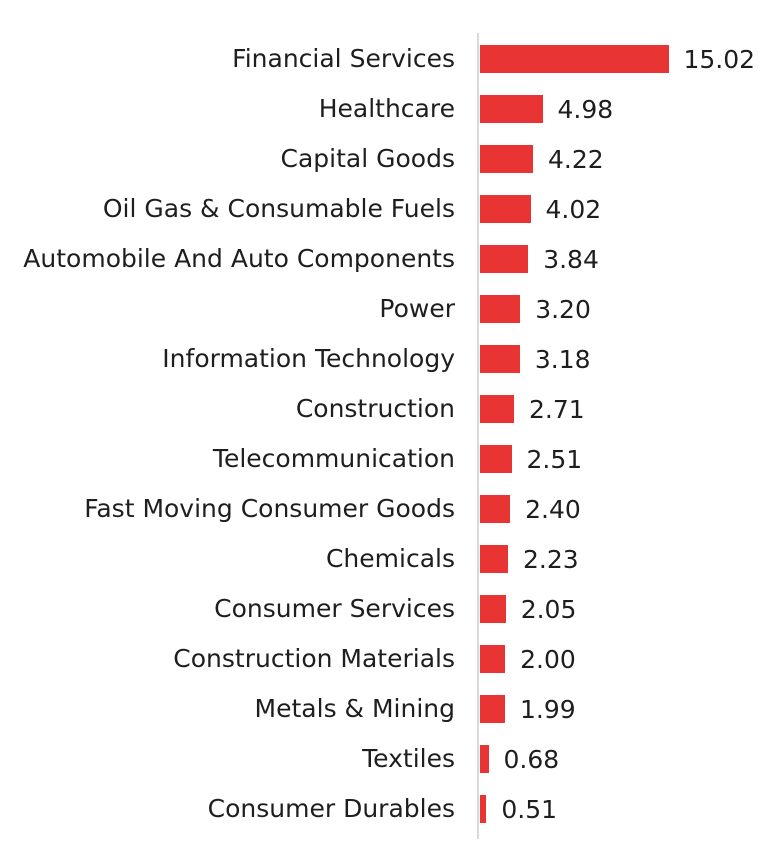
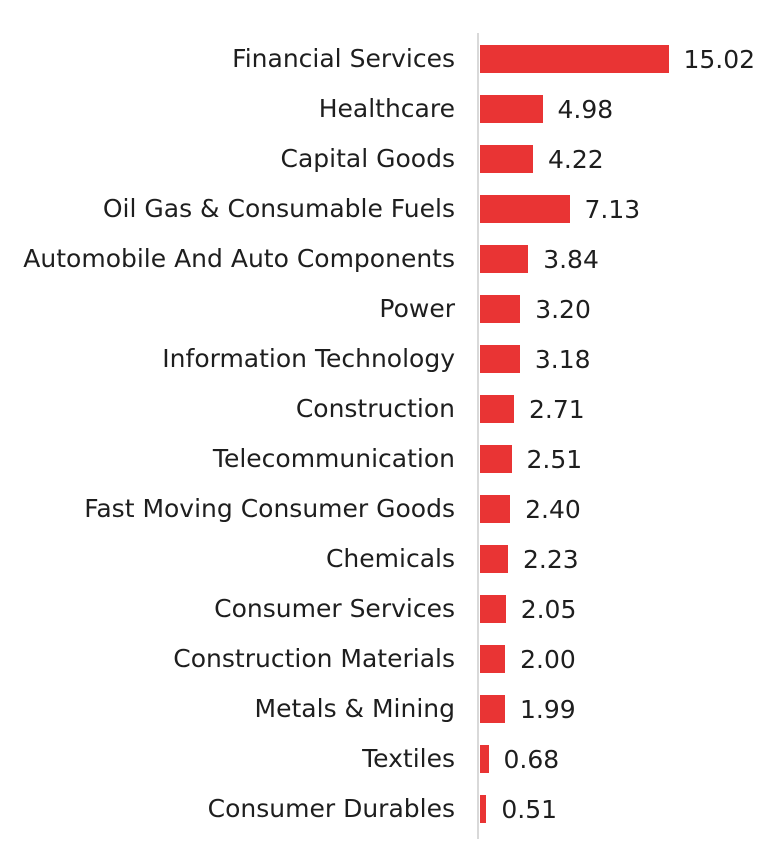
Oil Gas & Consumable Fuels: 4.02 -> 7.13
